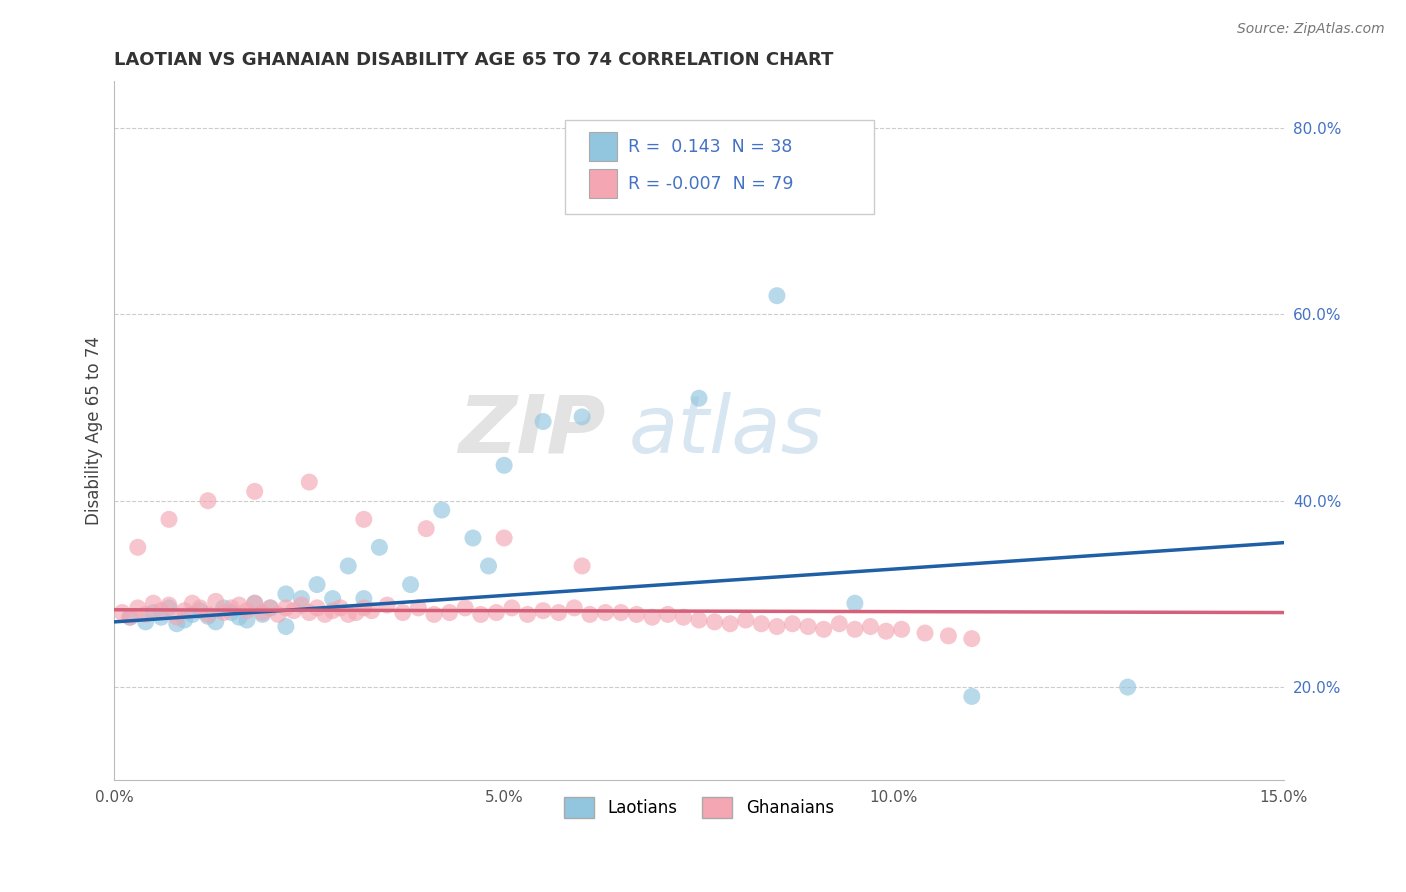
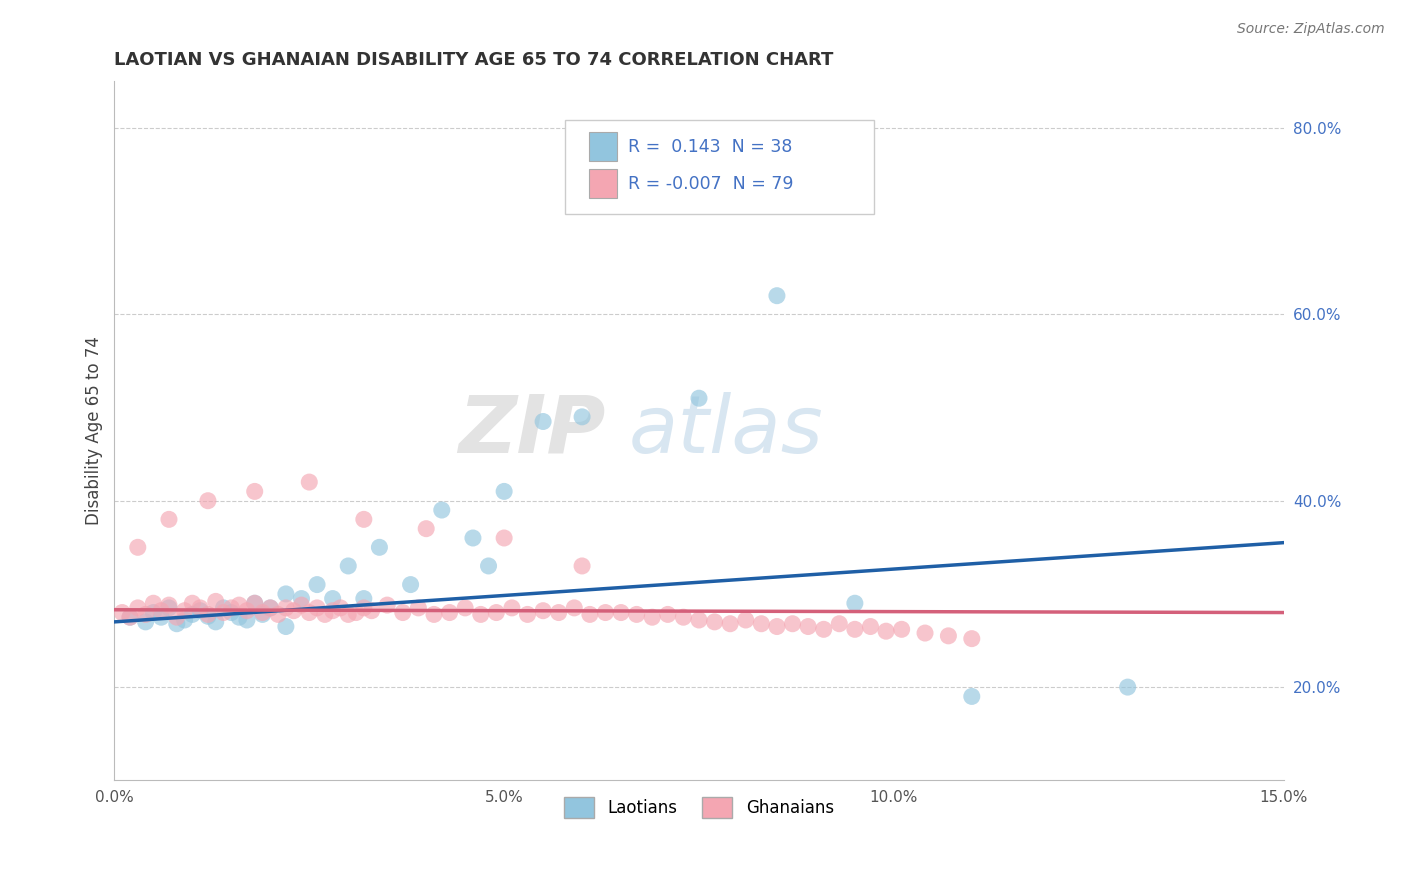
Laotians/5.0%: 43.8% -> 41.0%
